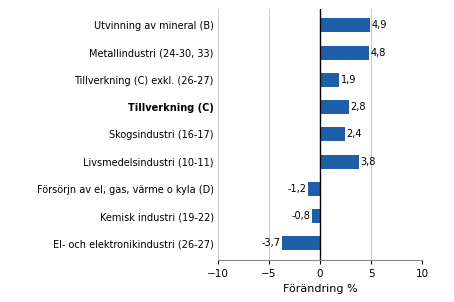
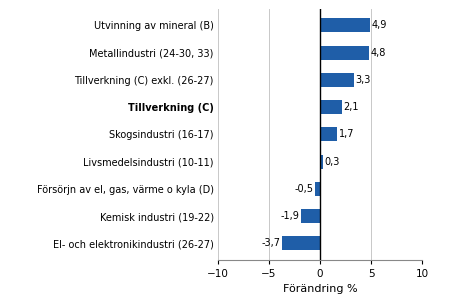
Tillverkning (C) exkl. (26-27): 1,9 -> 3,3
Tillverkning (C): 2,8 -> 2,1
Skogsindustri (16-17): 2,4 -> 1,7
Livsmedelsindustri (10-11): 3,8 -> 0,3
Försörjn av el, gas, värme o kyla (D): -1,2 -> -0,5
Kemisk industri (19-22): -0,8 -> -1,9
